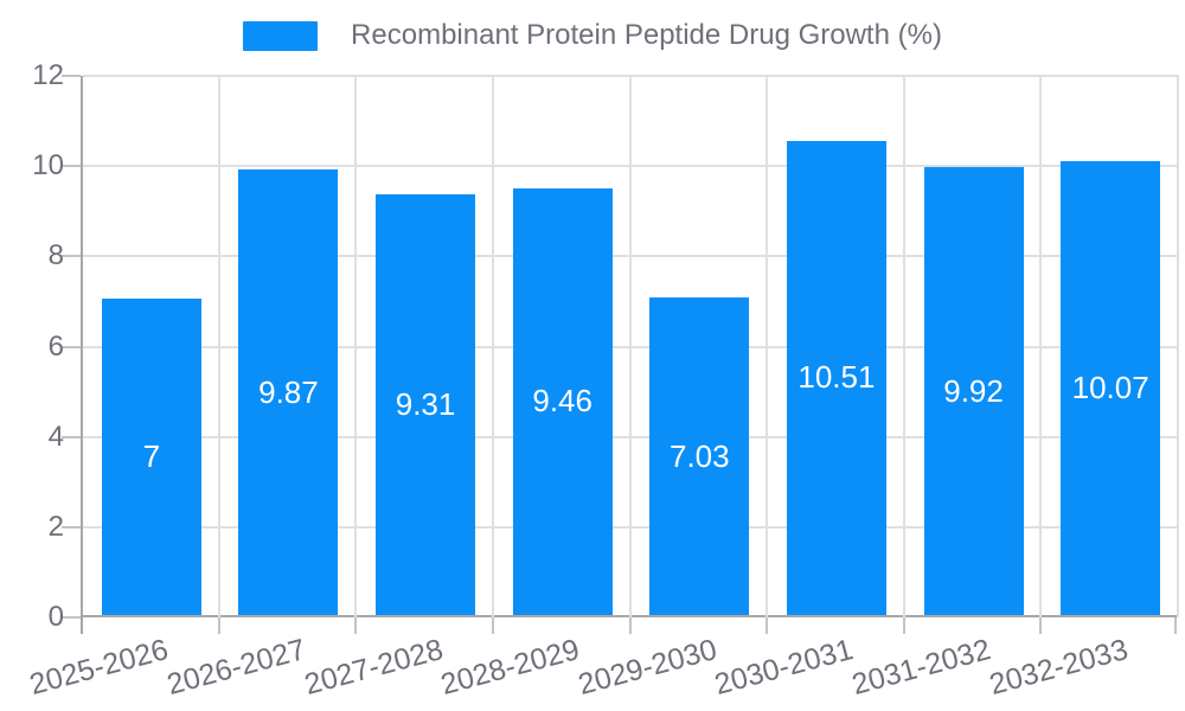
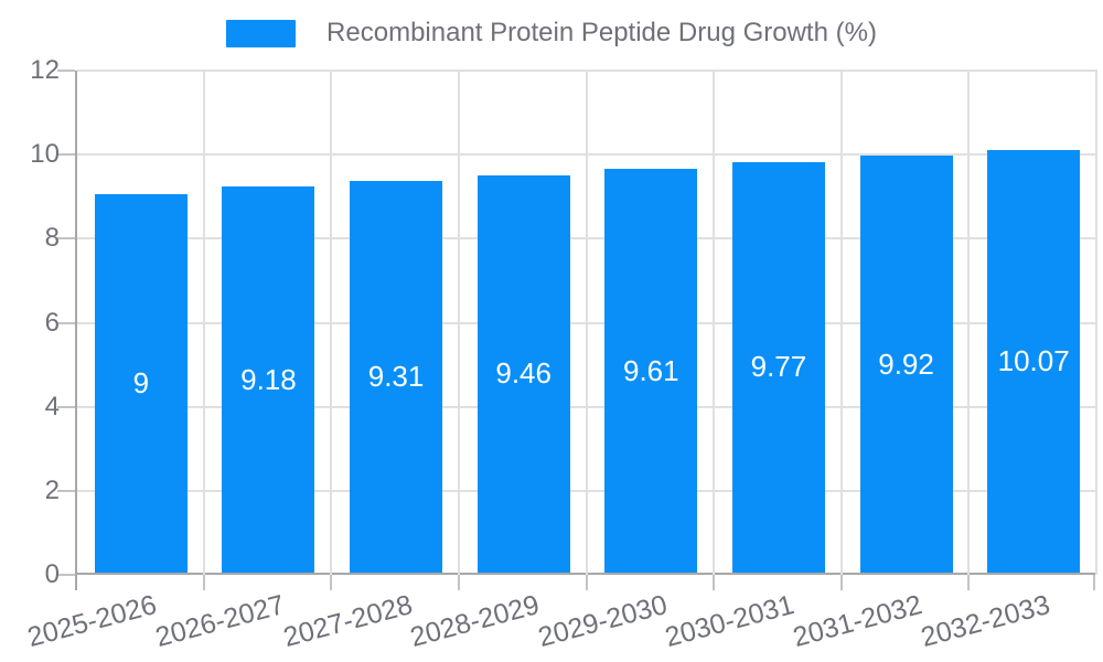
2025-2026: 7 -> 9
2026-2027: 9.87 -> 9.18
2029-2030: 7.03 -> 9.61
2030-2031: 10.51 -> 9.77
